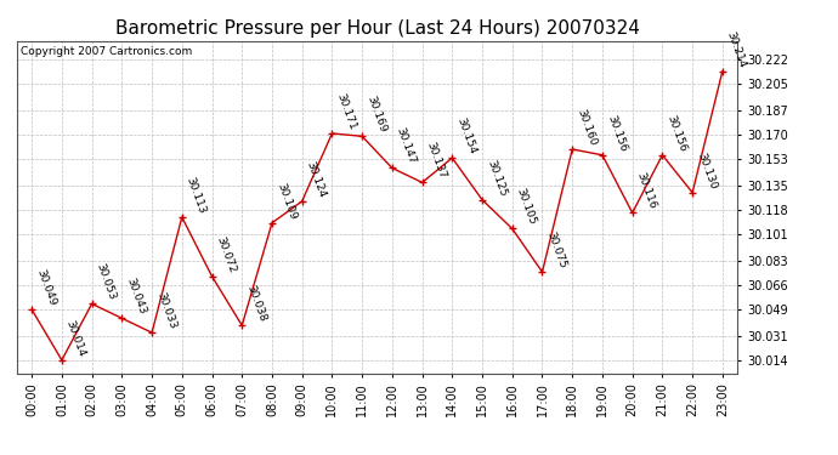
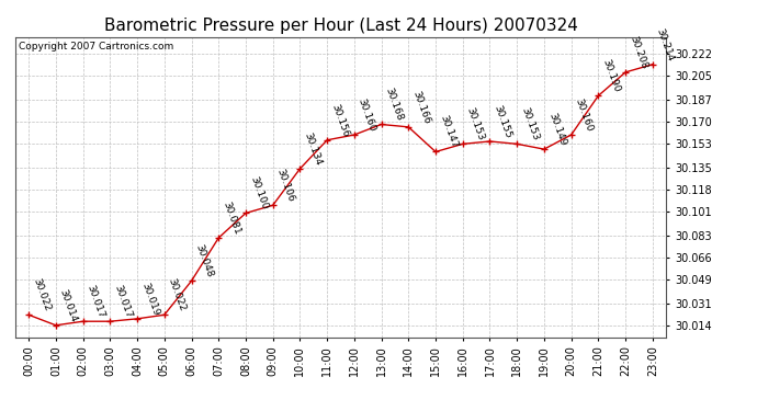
00:00: 30.049 -> 30.022
02:00: 30.053 -> 30.017
03:00: 30.043 -> 30.017
04:00: 30.033 -> 30.019
05:00: 30.113 -> 30.022
06:00: 30.072 -> 30.048
07:00: 30.038 -> 30.081
08:00: 30.109 -> 30.100
09:00: 30.124 -> 30.106
10:00: 30.171 -> 30.134
11:00: 30.169 -> 30.156
12:00: 30.147 -> 30.160
13:00: 30.137 -> 30.168
14:00: 30.154 -> 30.166
15:00: 30.125 -> 30.147
16:00: 30.105 -> 30.153
17:00: 30.075 -> 30.155
18:00: 30.160 -> 30.153
19:00: 30.156 -> 30.149
20:00: 30.116 -> 30.160
21:00: 30.156 -> 30.190
22:00: 30.130 -> 30.208
